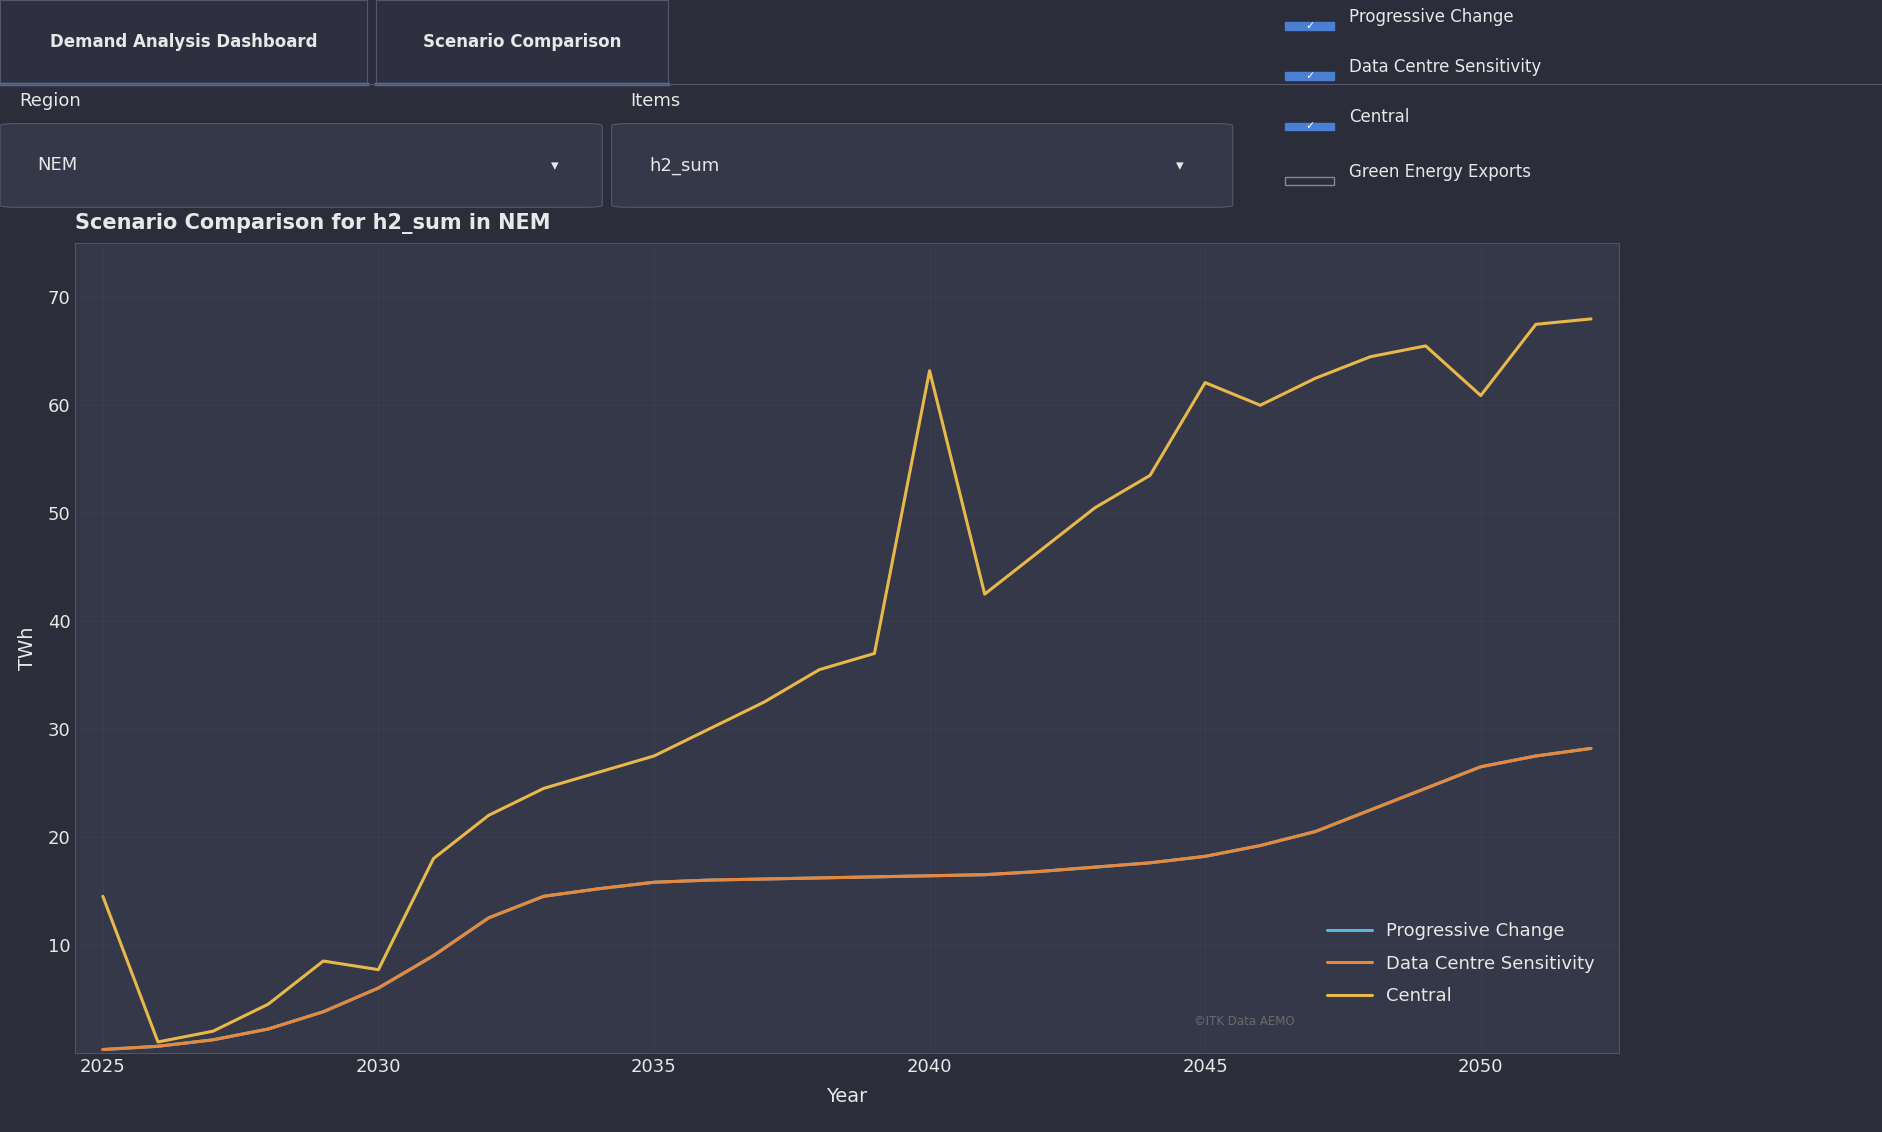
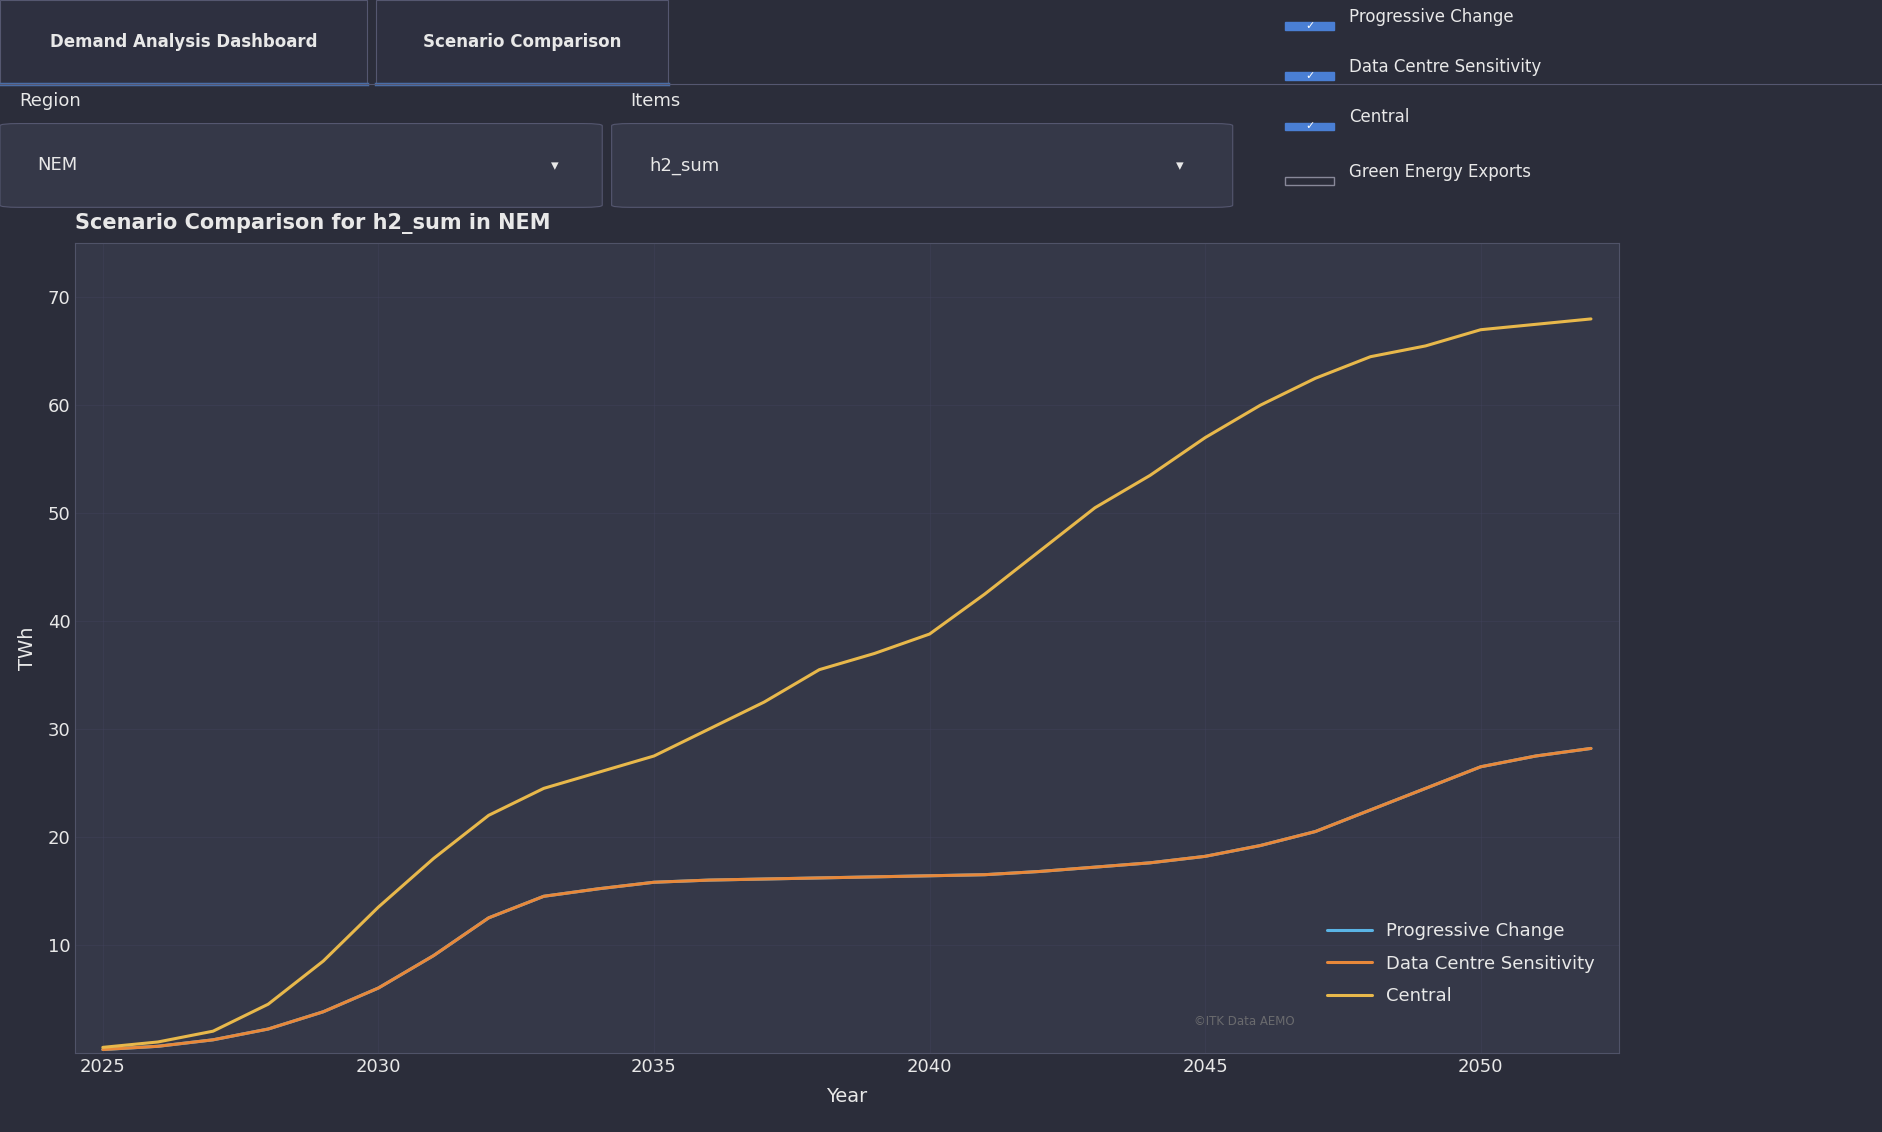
Central/2025: 14.5 -> 0.5
Central/2030: 7.7 -> 13.5
Central/2040: 63.2 -> 38.8
Central/2045: 62.1 -> 57.0
Central/2050: 60.9 -> 67.0
